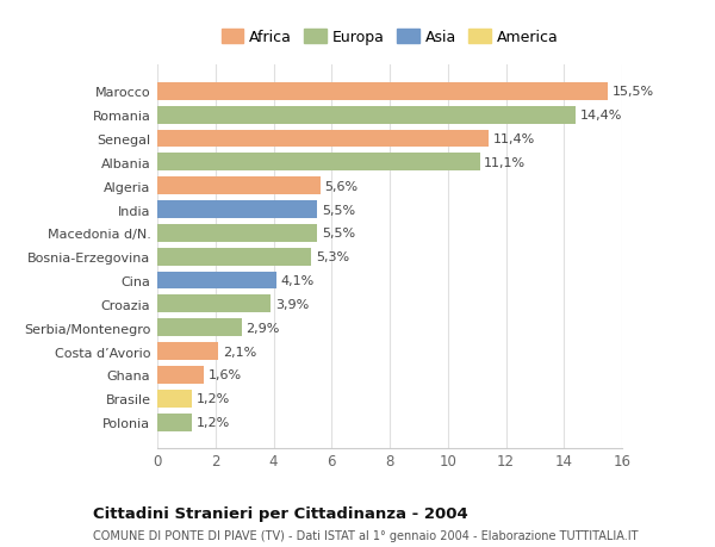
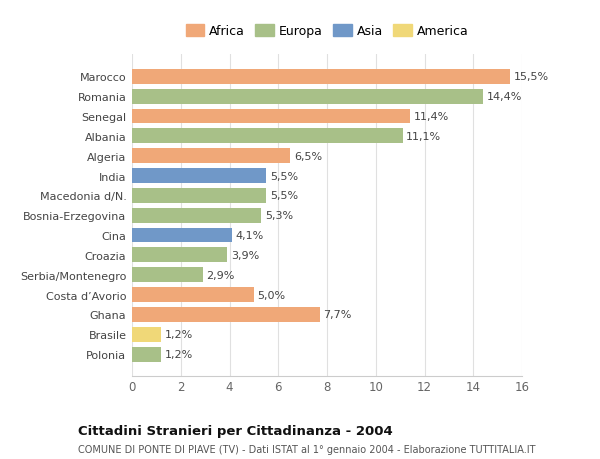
Algeria: 5,6% -> 6,5%
Costa d’Avorio: 2,1% -> 5,0%
Ghana: 1,6% -> 7,7%
